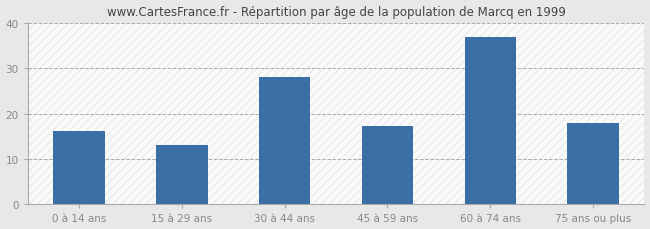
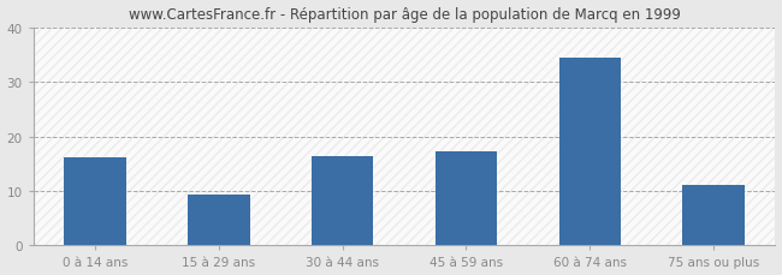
15 à 29 ans: 13.0 -> 9.3
30 à 44 ans: 28.0 -> 16.3
60 à 74 ans: 37.0 -> 34.5
75 ans ou plus: 18.0 -> 11.1
